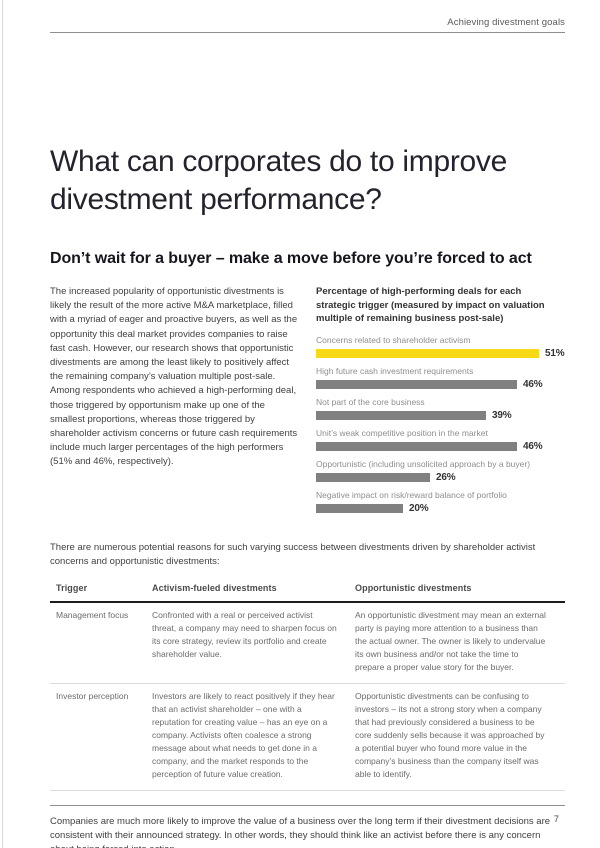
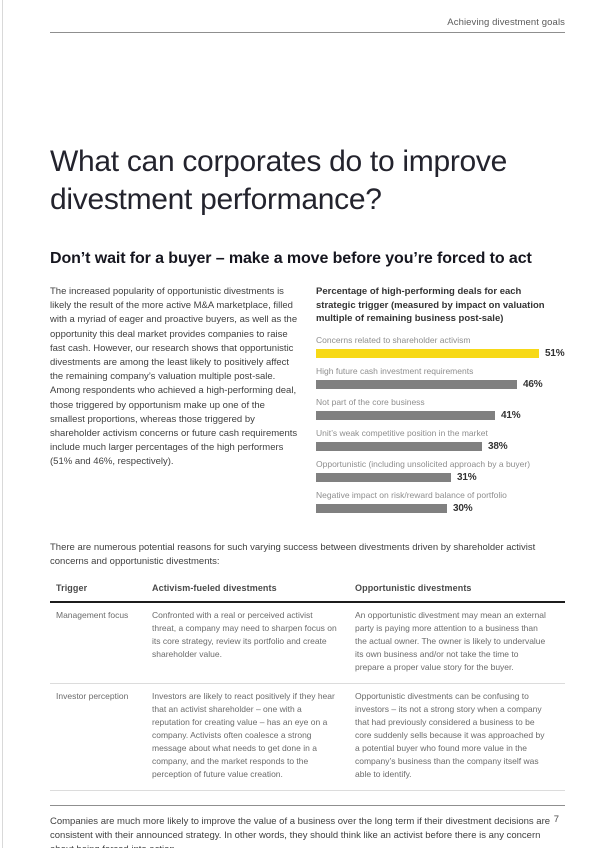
Not part of the core business: 39% -> 41%
Unit’s weak competitive position in the market: 46% -> 38%
Opportunistic (including unsolicited approach by a buyer): 26% -> 31%
Negative impact on risk/reward balance of portfolio: 20% -> 30%
